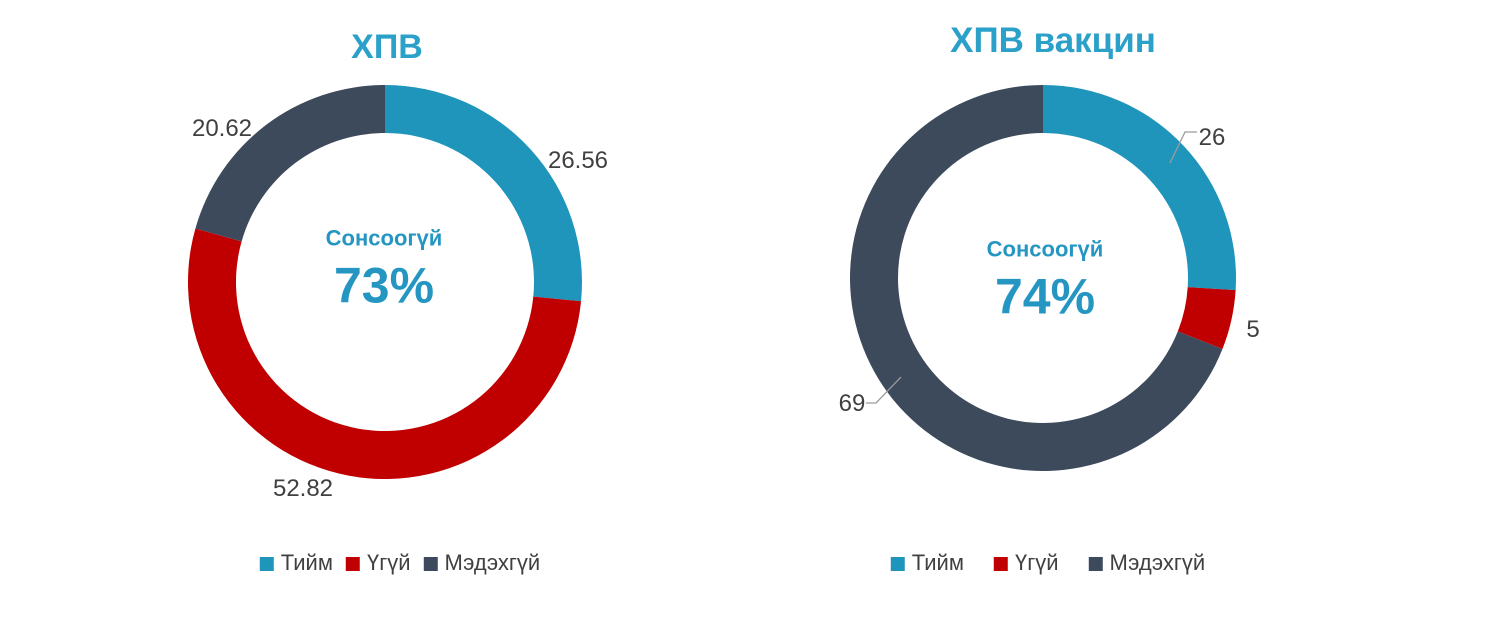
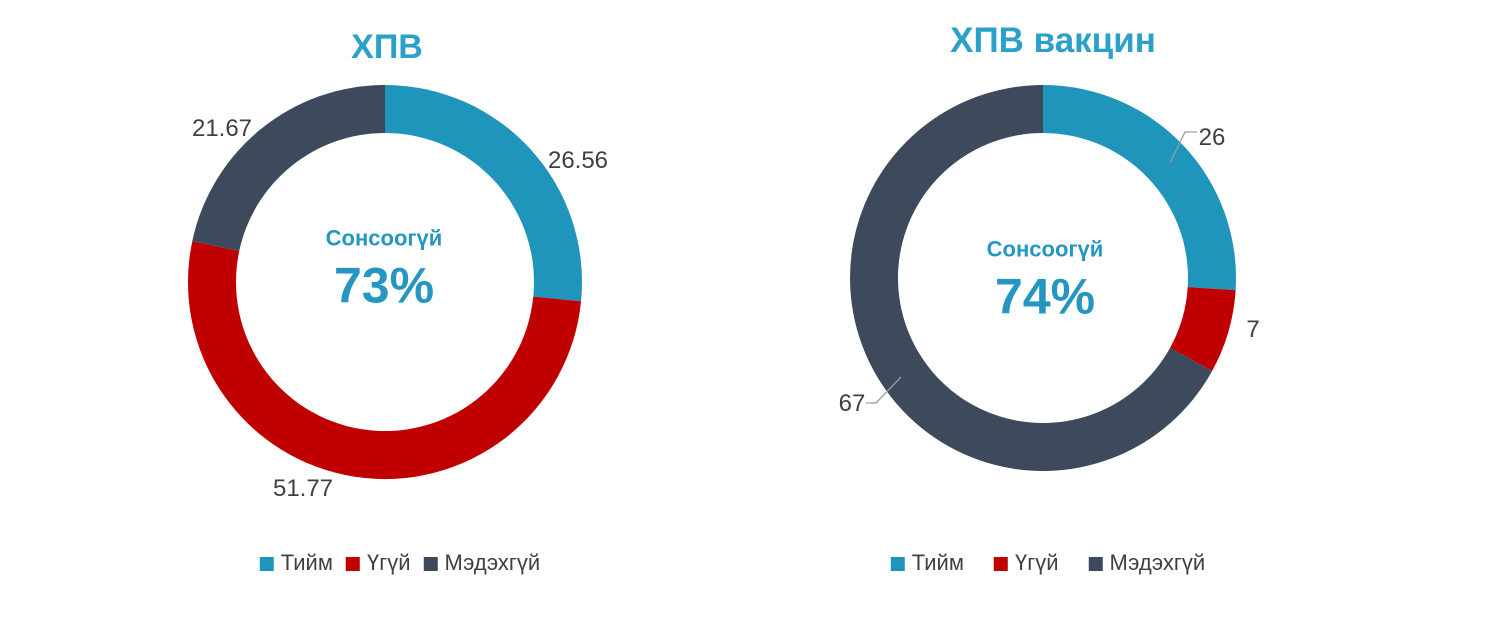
ХПВ/Үгүй: 52.82 -> 51.77
ХПВ/Мэдэхгүй: 20.62 -> 21.67
ХПВ вакцин/Үгүй: 5 -> 7
ХПВ вакцин/Мэдэхгүй: 69 -> 67
